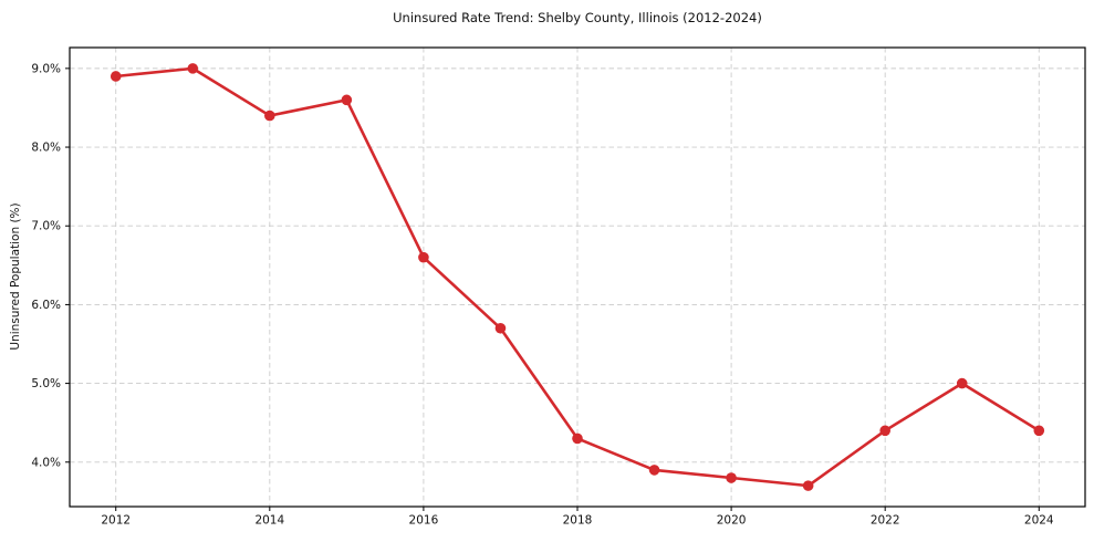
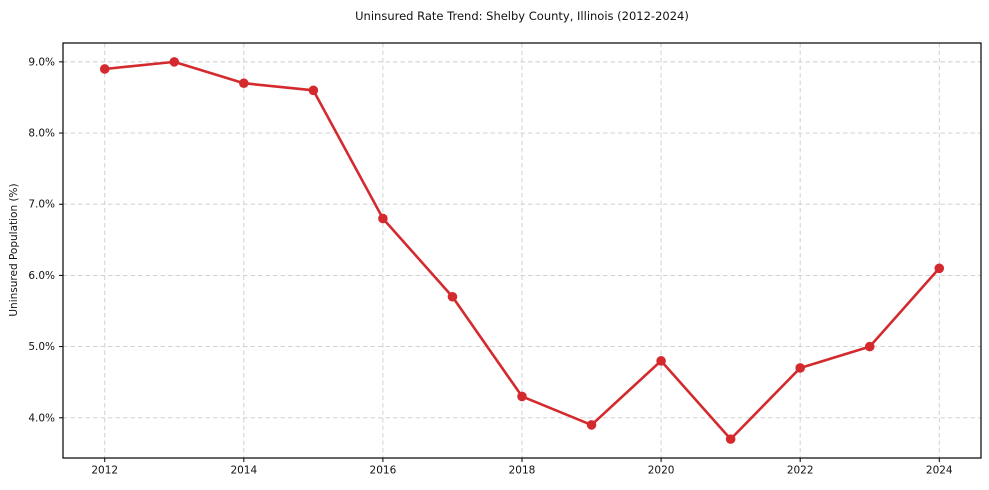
2014: 8.4% -> 8.7%
2016: 6.6% -> 6.8%
2020: 3.8% -> 4.8%
2022: 4.4% -> 4.7%
2024: 4.4% -> 6.1%
